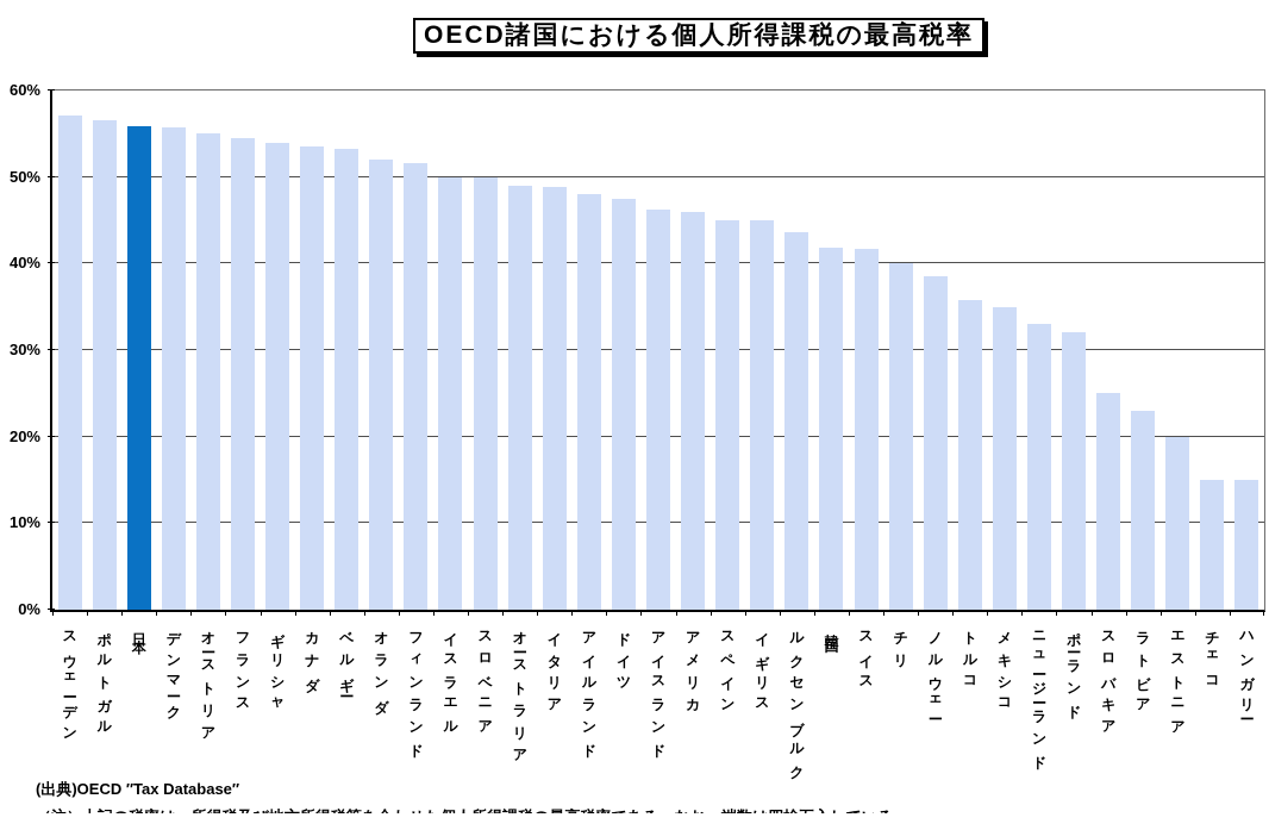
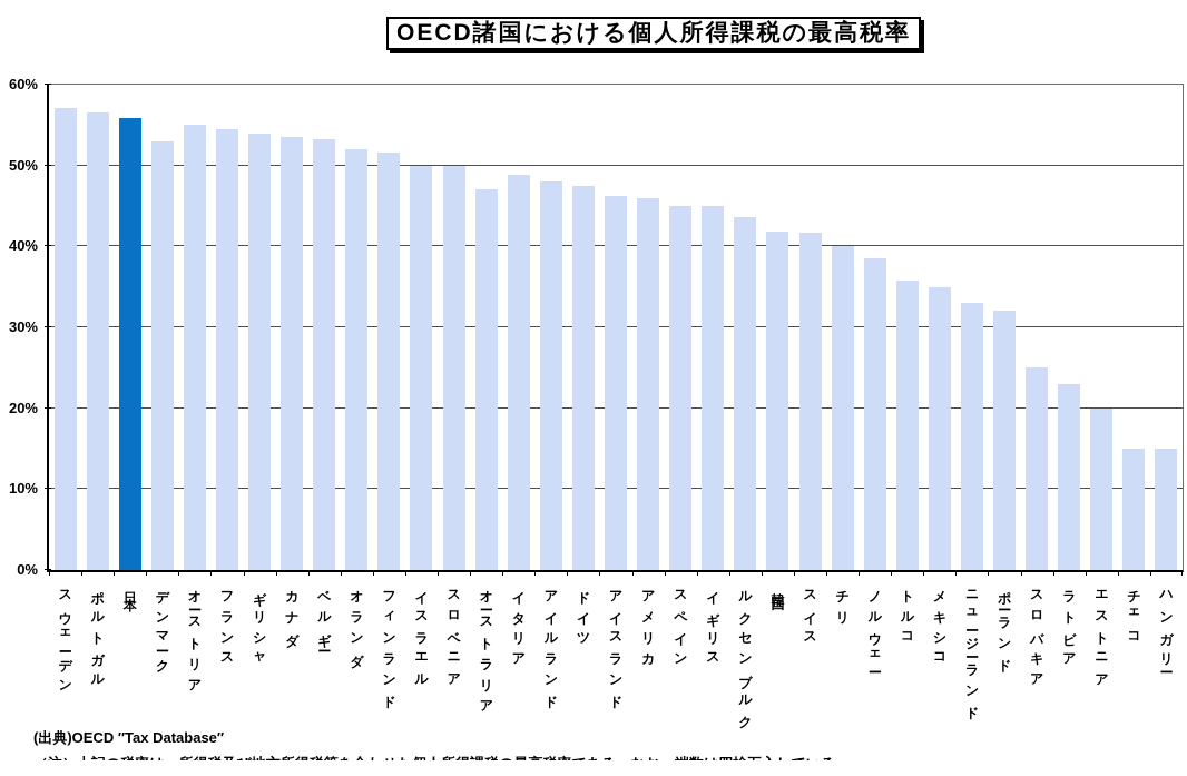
デンマーク: 56% -> 53%
オーストラリア: 49% -> 47%
